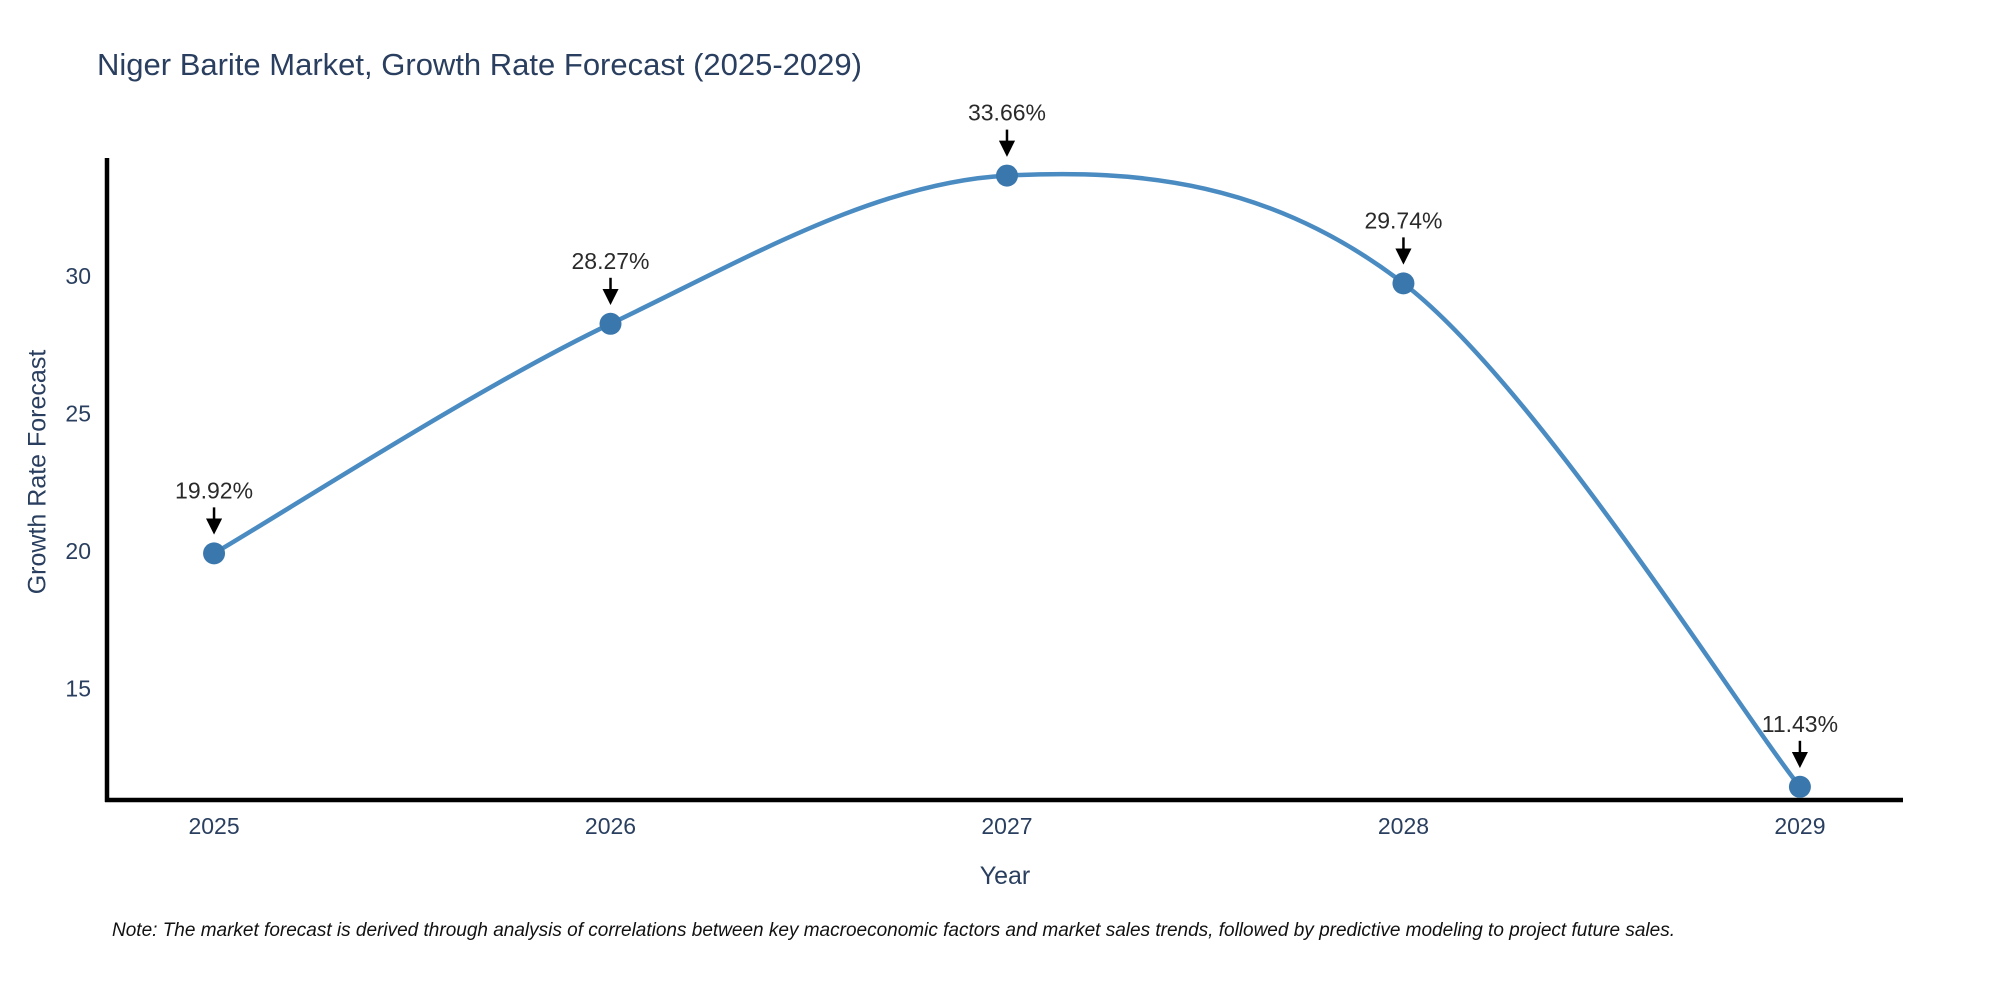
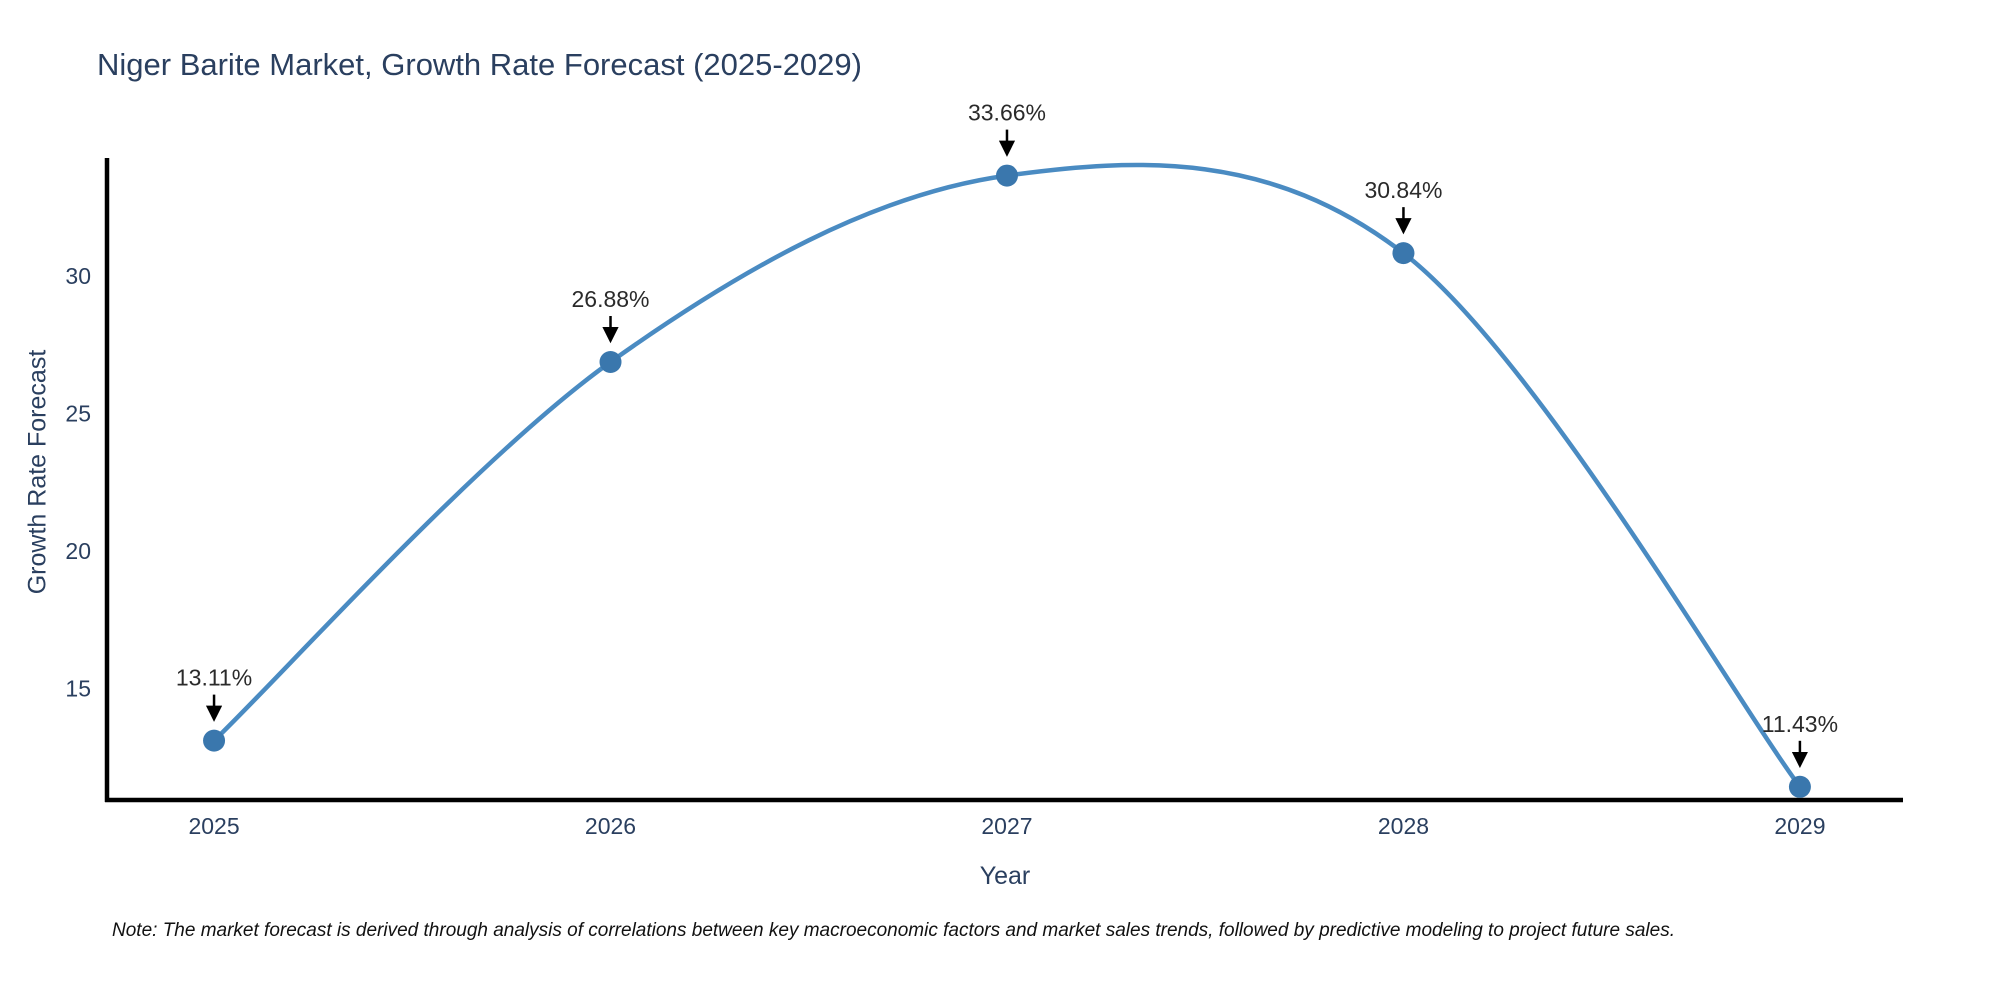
2025: 19.92% -> 13.11%
2026: 28.27% -> 26.88%
2028: 29.74% -> 30.84%
